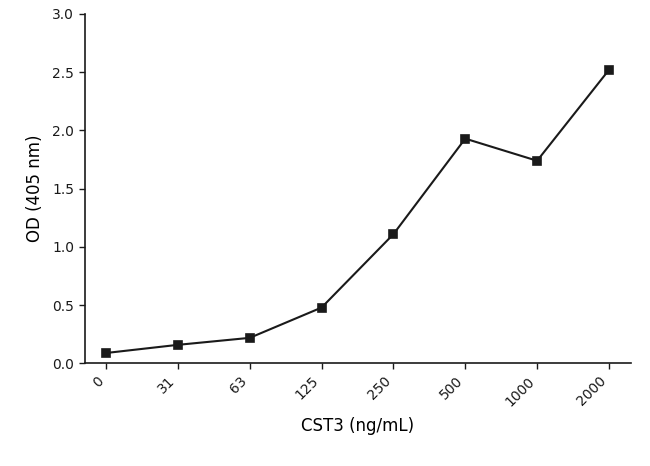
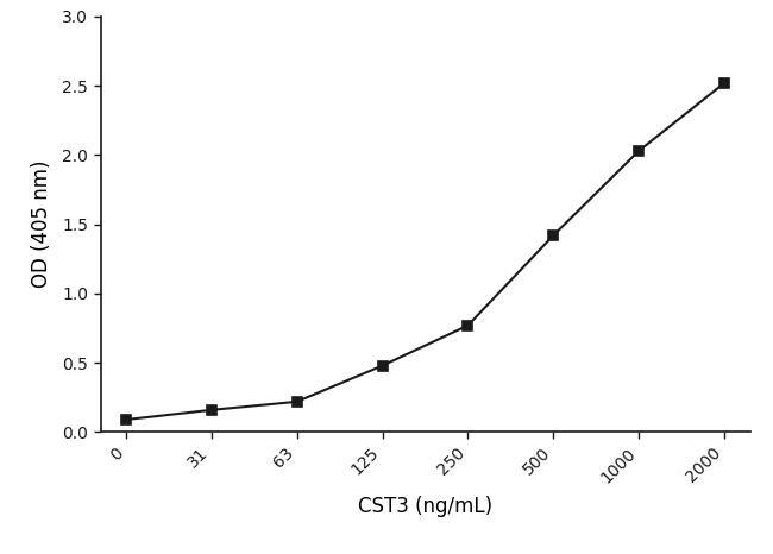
250: 1.11 -> 0.77
500: 1.93 -> 1.42
1000: 1.74 -> 2.03
